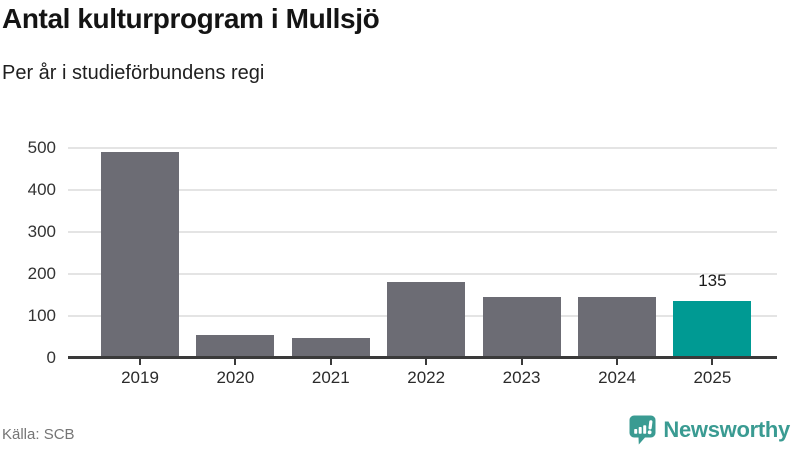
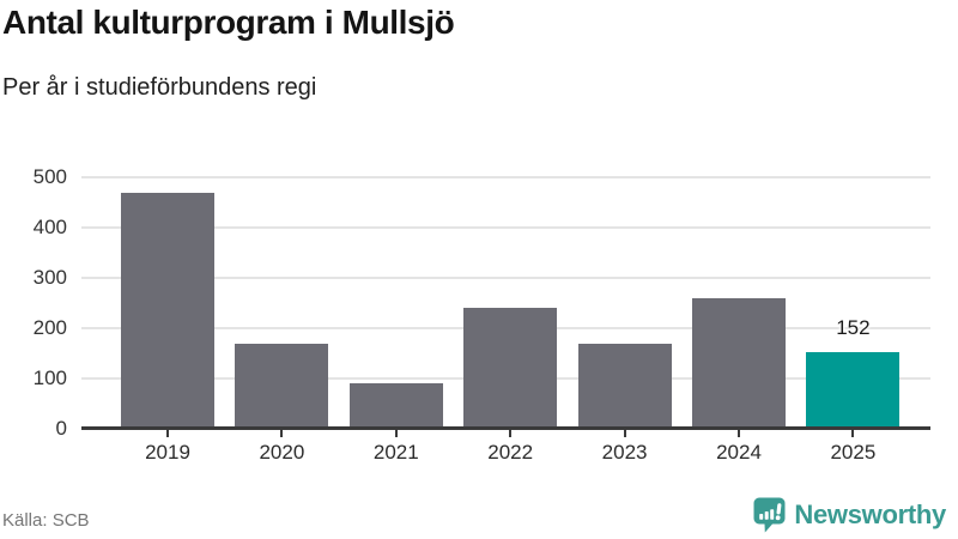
2019: 490 -> 470
2020: 60 -> 170
2021: 50 -> 90
2022: 180 -> 240
2023: 140 -> 170
2024: 140 -> 260
2025: 135 -> 152
